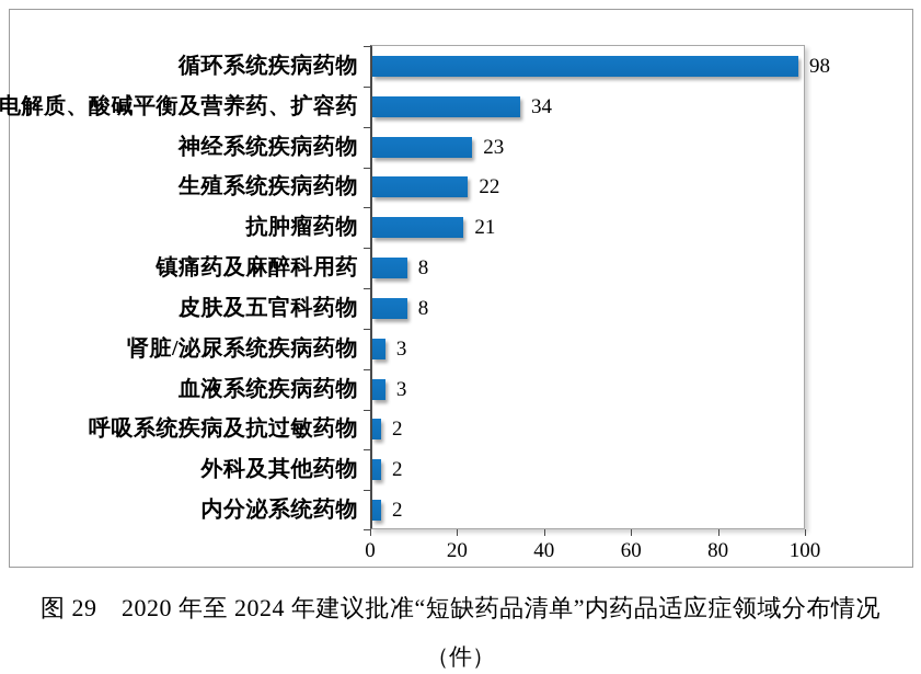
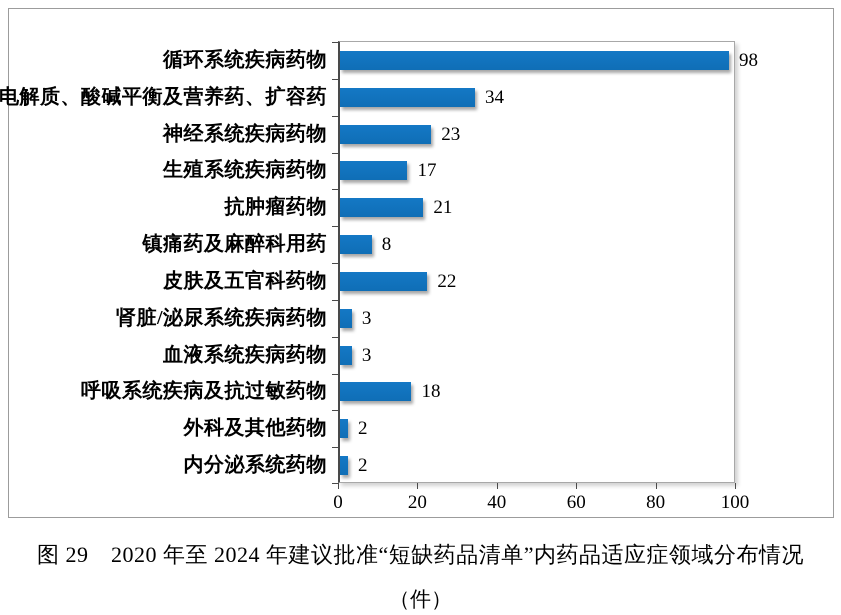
生殖系统疾病药物: 22 -> 17
皮肤及五官科药物: 8 -> 22
呼吸系统疾病及抗过敏药物: 2 -> 18
